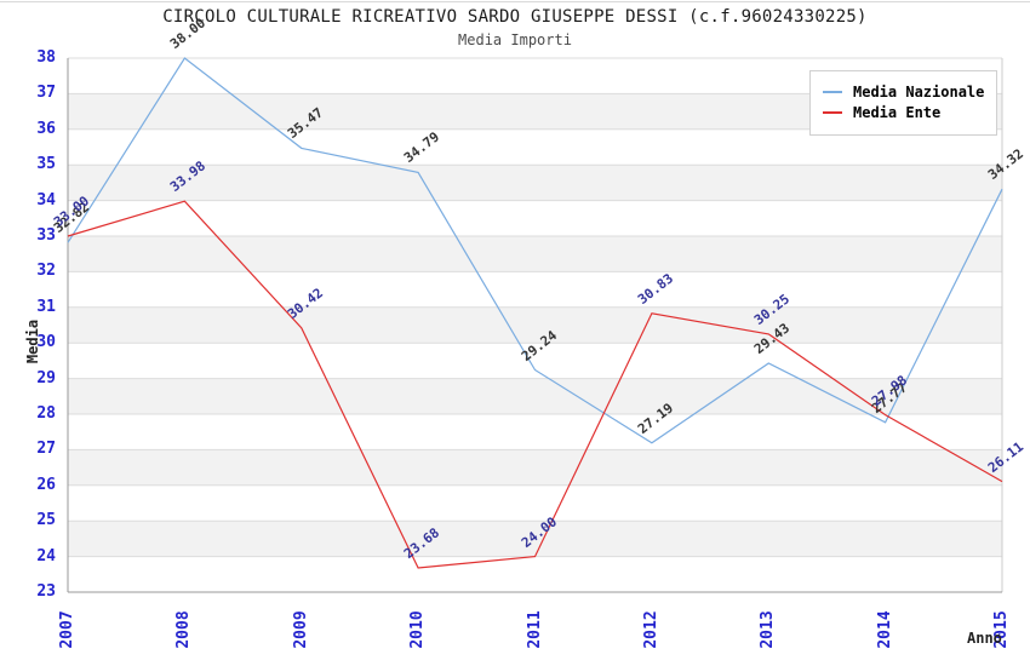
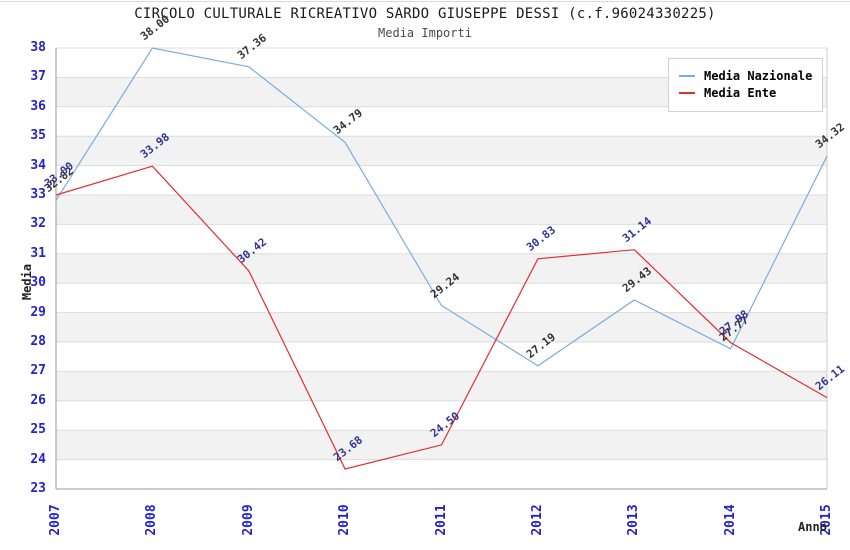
Media Nazionale/2009: 35.47 -> 37.36
Media Ente/2011: 24.00 -> 24.50
Media Ente/2013: 30.25 -> 31.14
